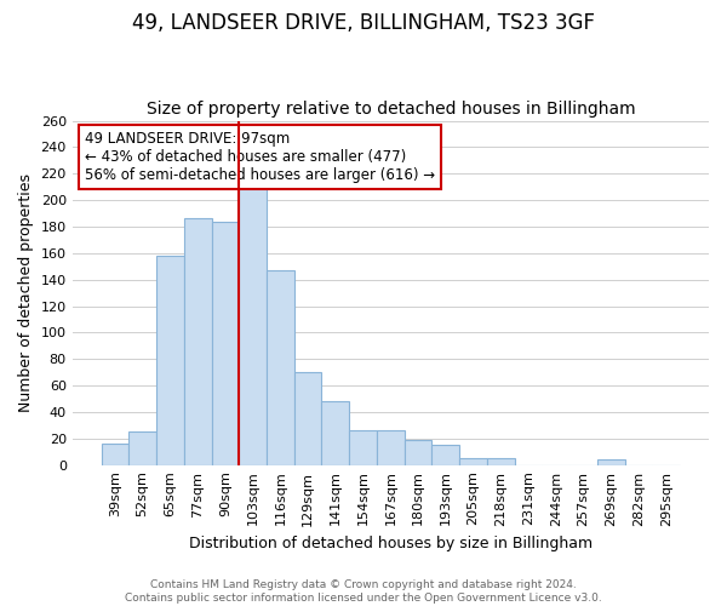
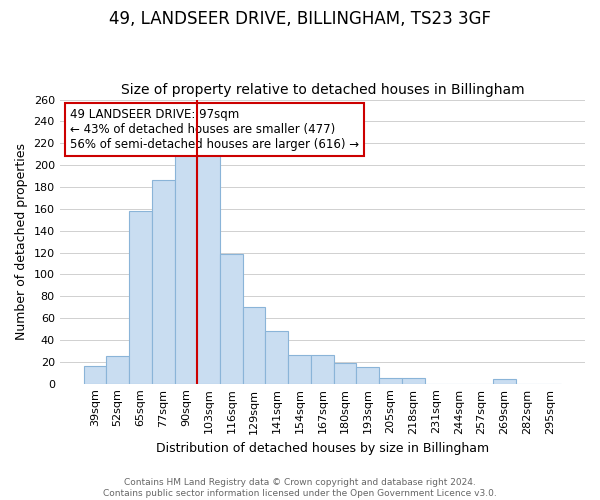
90sqm: 184 -> 210
116sqm: 147 -> 119
